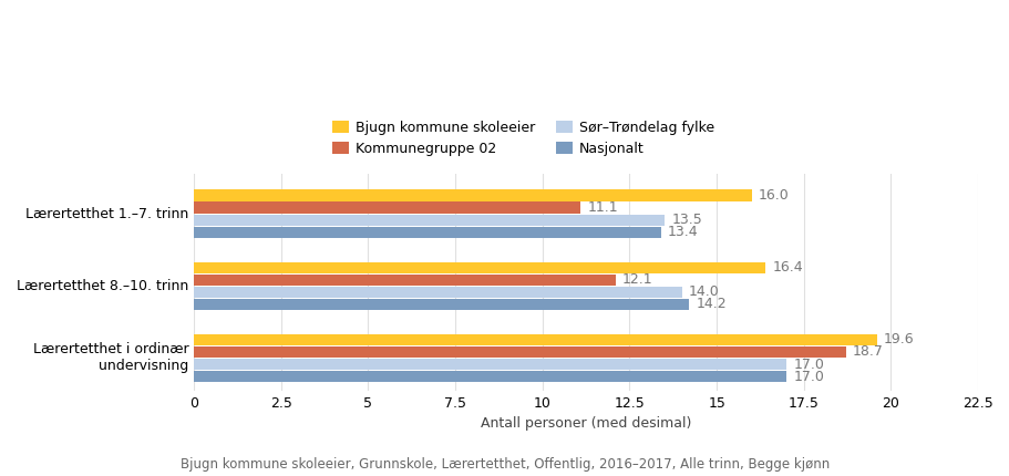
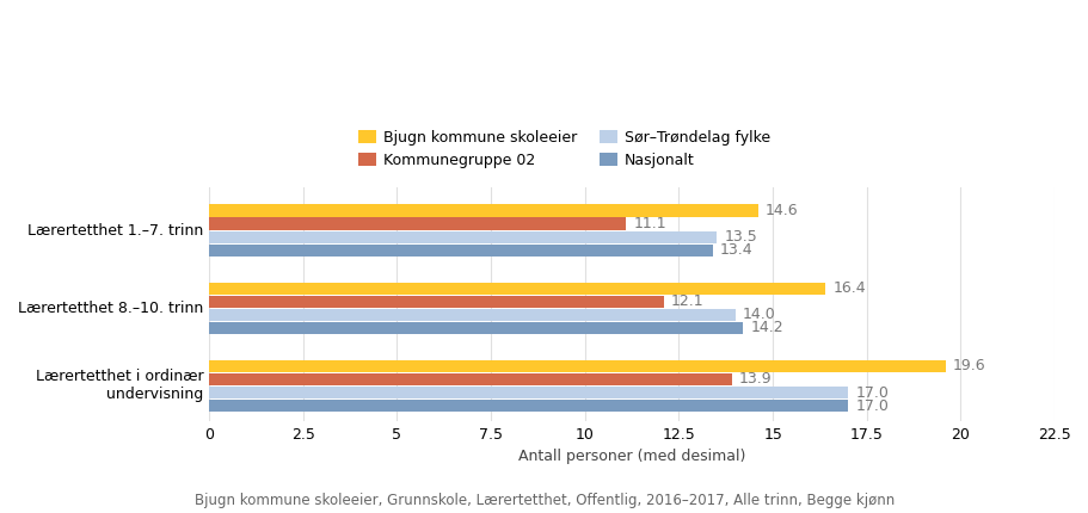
Bjugn kommune skoleeier/Lærertetthet 1.–7. trinn: 16.0 -> 14.6
Kommunegruppe 02/Lærertetthet i ordinær undervisning: 18.7 -> 13.9
